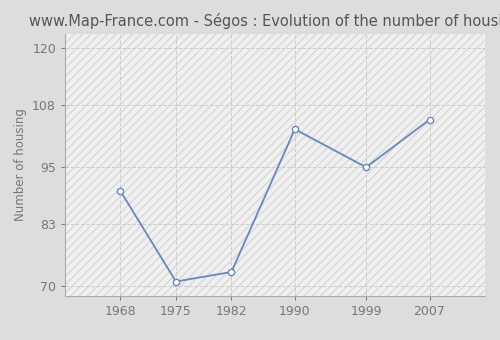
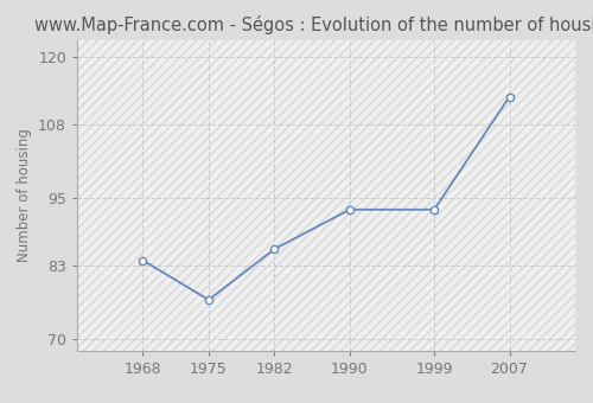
1968: 90 -> 84
1975: 71 -> 77
1982: 73 -> 86
1990: 103 -> 93
1999: 95 -> 93
2007: 105 -> 113
